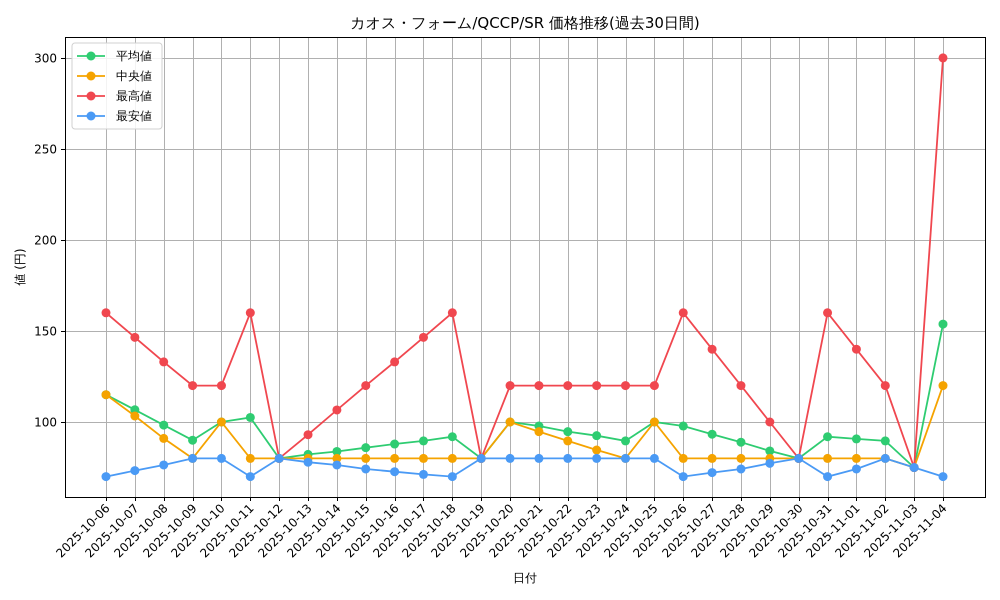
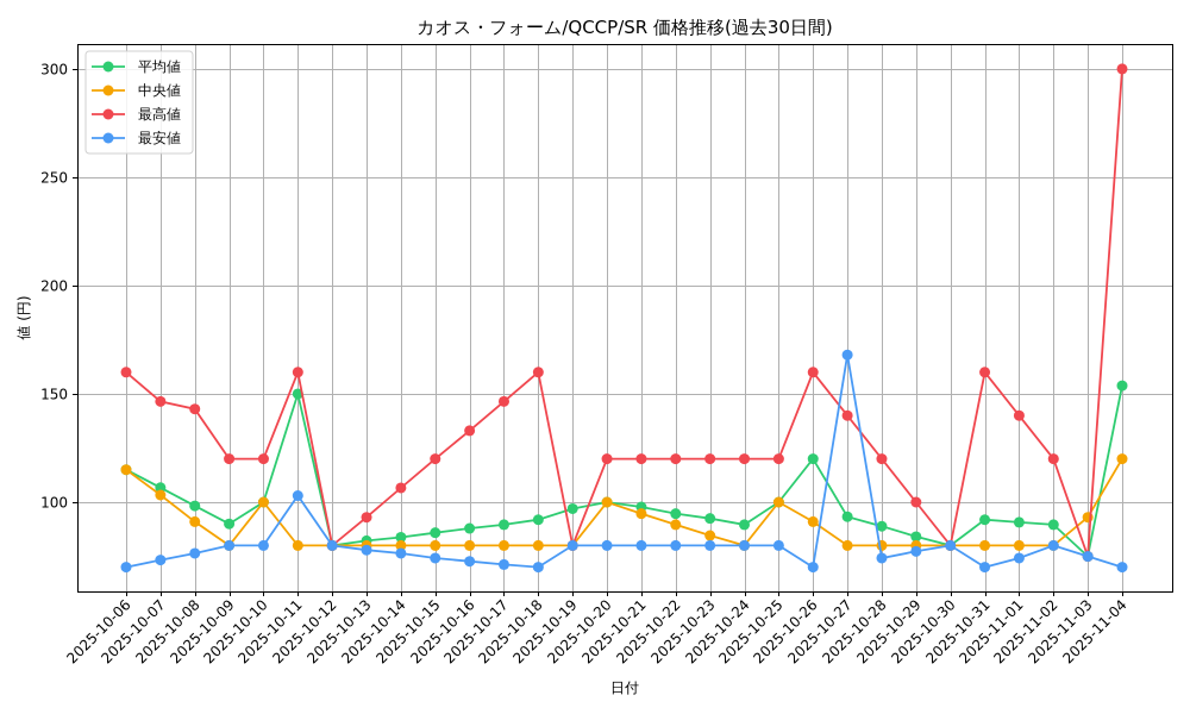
最高値/2025-10-08: 133 -> 143
平均値/2025-10-11: 102 -> 150
最安値/2025-10-11: 70 -> 103
平均値/2025-10-19: 80 -> 97
平均値/2025-10-26: 98 -> 120
中央値/2025-10-26: 80 -> 91
最安値/2025-10-27: 72 -> 168
中央値/2025-11-03: 75 -> 93
